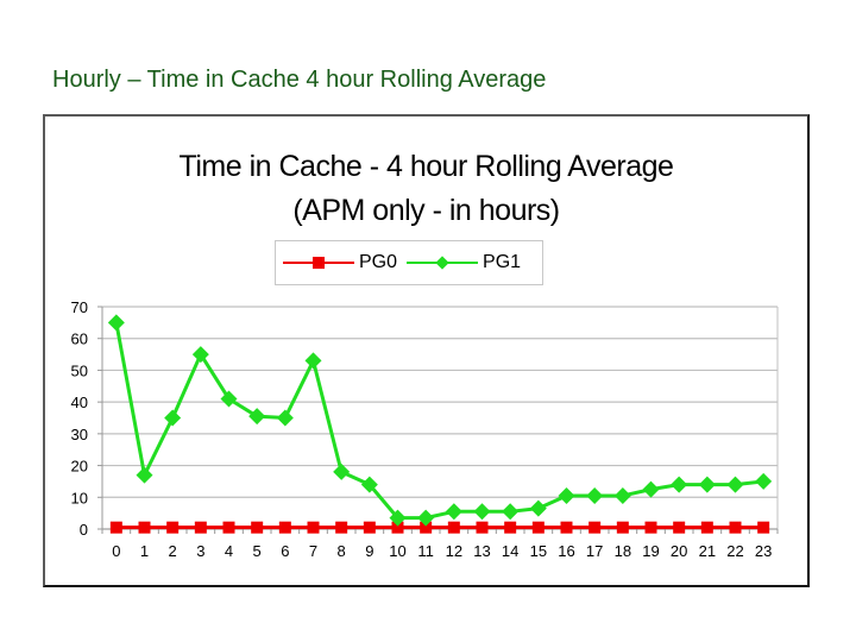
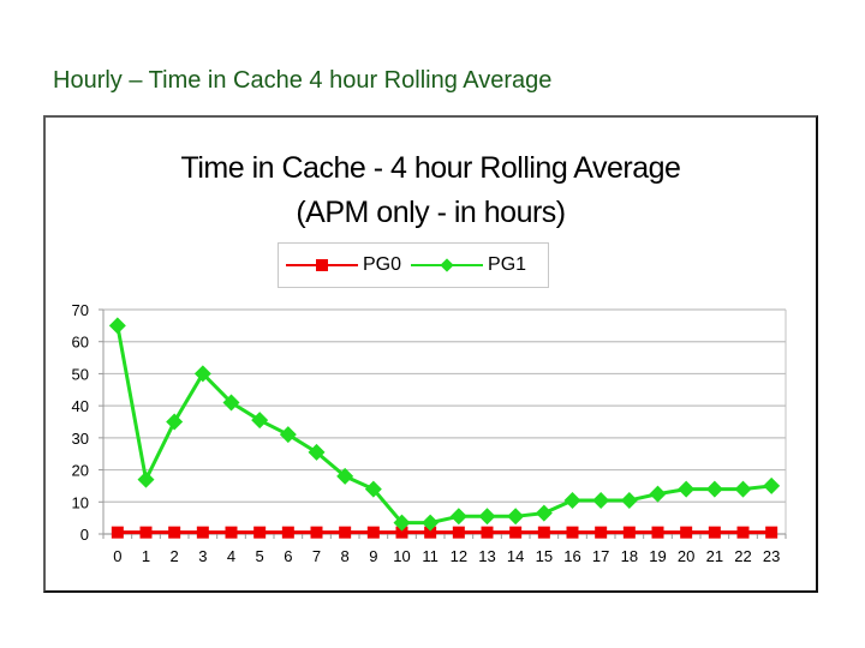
PG1/3: 55 -> 50
PG1/6: 35 -> 31
PG1/7: 53 -> 26
